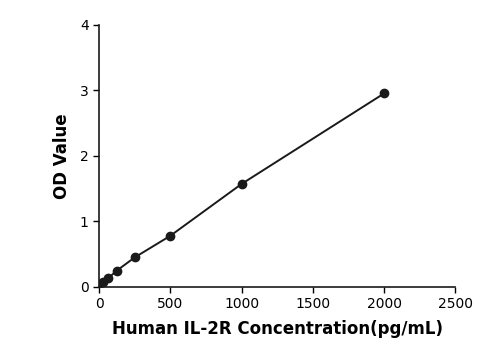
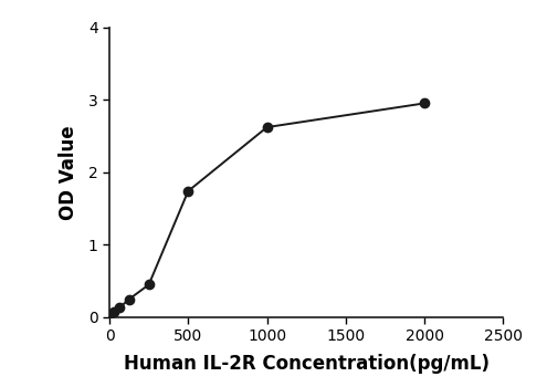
500: 0.78 -> 1.74
1000: 1.57 -> 2.62
